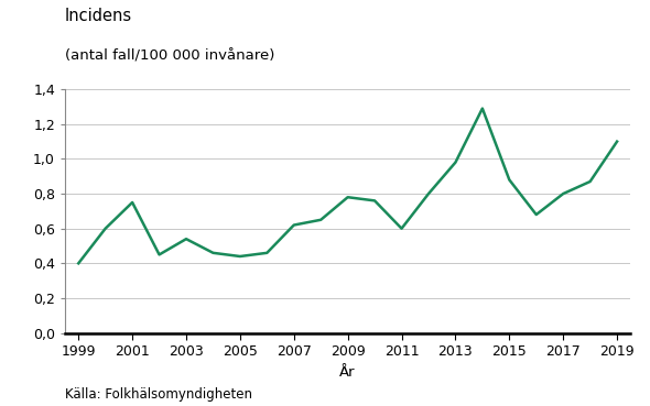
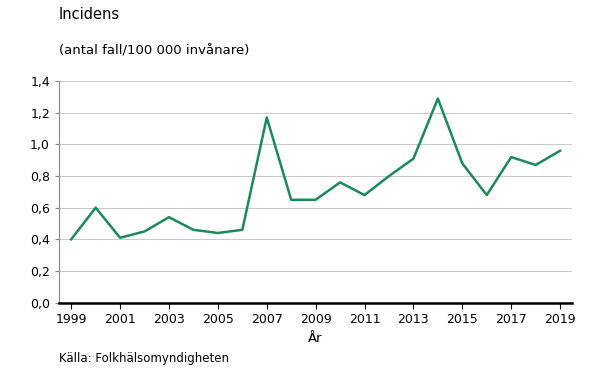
2001: 0,75 -> 0,41
2007: 0,62 -> 1,17
2009: 0,78 -> 0,65
2011: 0,60 -> 0,68
2013: 0,98 -> 0,91
2017: 0,80 -> 0,92
2019: 1,10 -> 0,96
